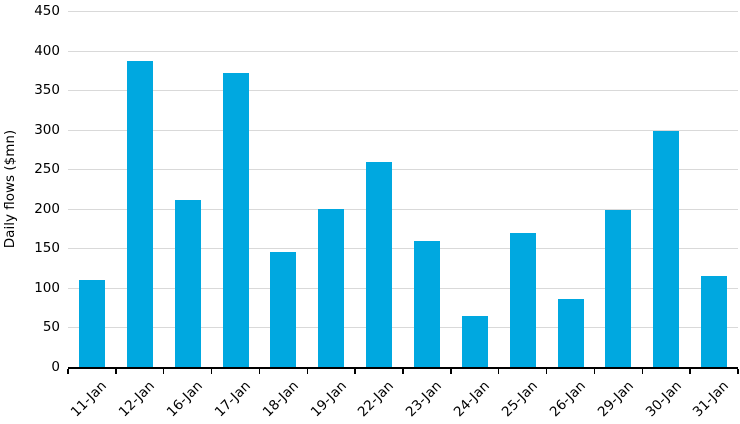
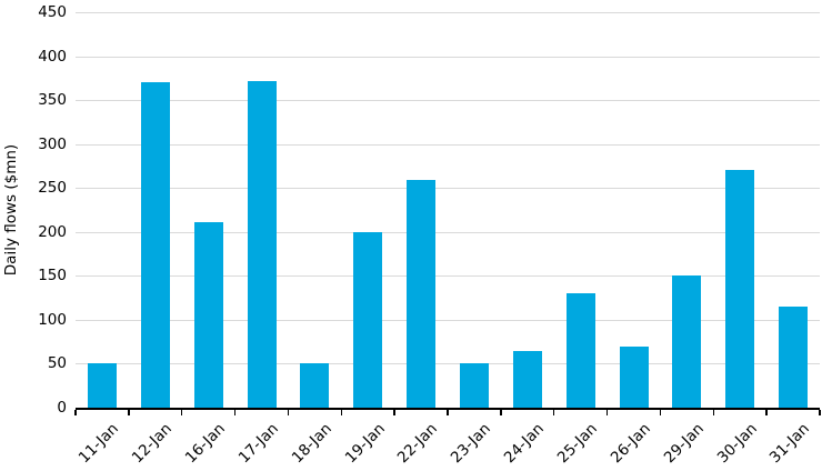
11-Jan: 110 -> 50
12-Jan: 390 -> 370
18-Jan: 140 -> 50
23-Jan: 160 -> 50
25-Jan: 170 -> 130
26-Jan: 90 -> 70
29-Jan: 200 -> 150
30-Jan: 300 -> 270
